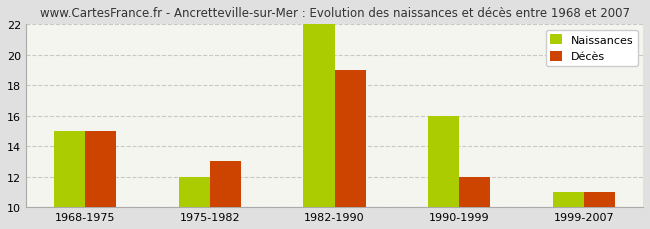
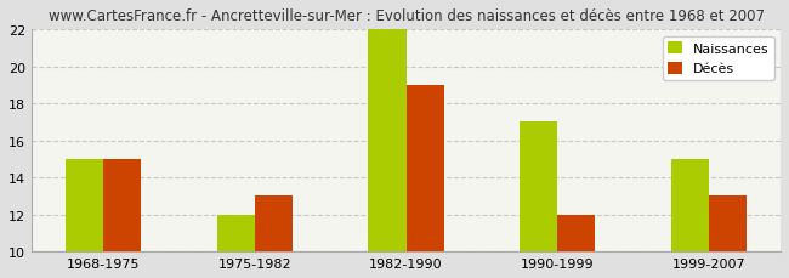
Naissances/1990-1999: 16 -> 17
Naissances/1999-2007: 11 -> 15
Décès/1999-2007: 11 -> 13
